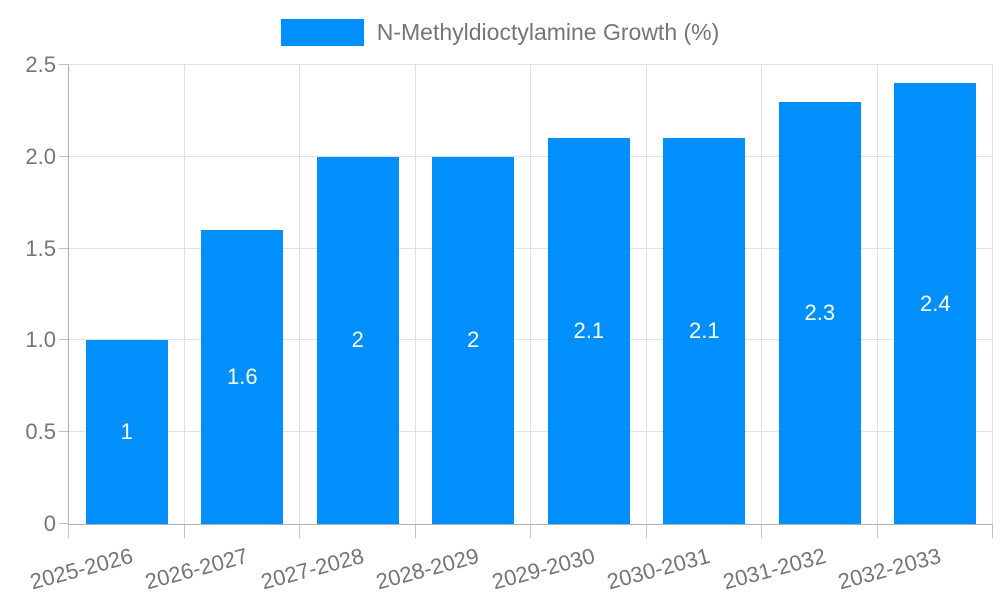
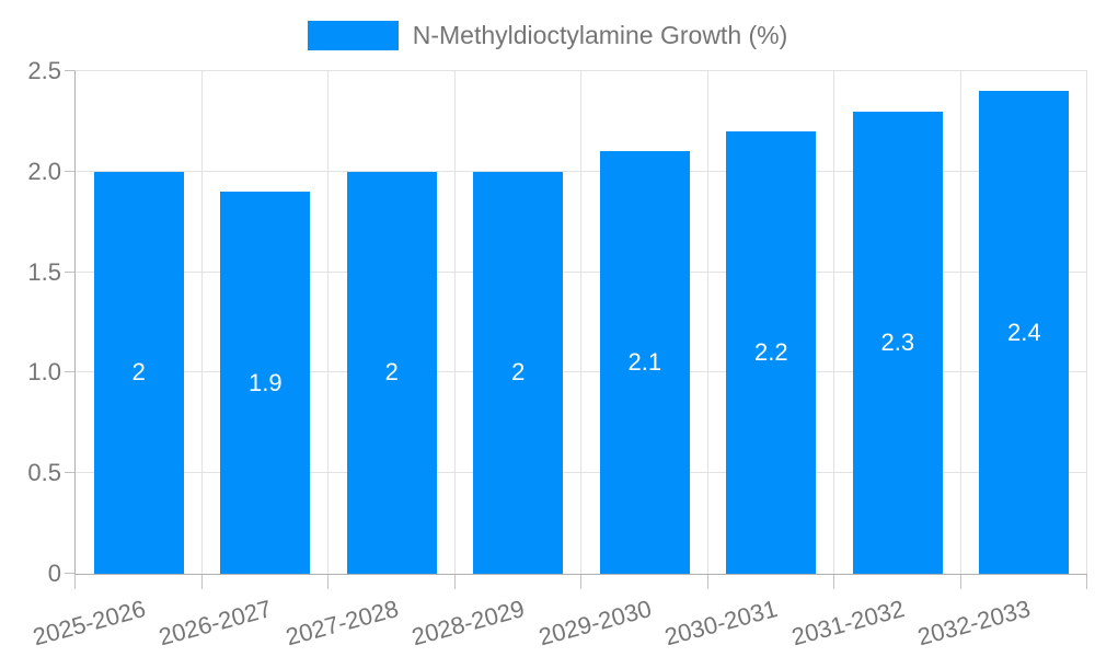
2025-2026: 1 -> 2
2026-2027: 1.6 -> 1.9
2030-2031: 2.1 -> 2.2
